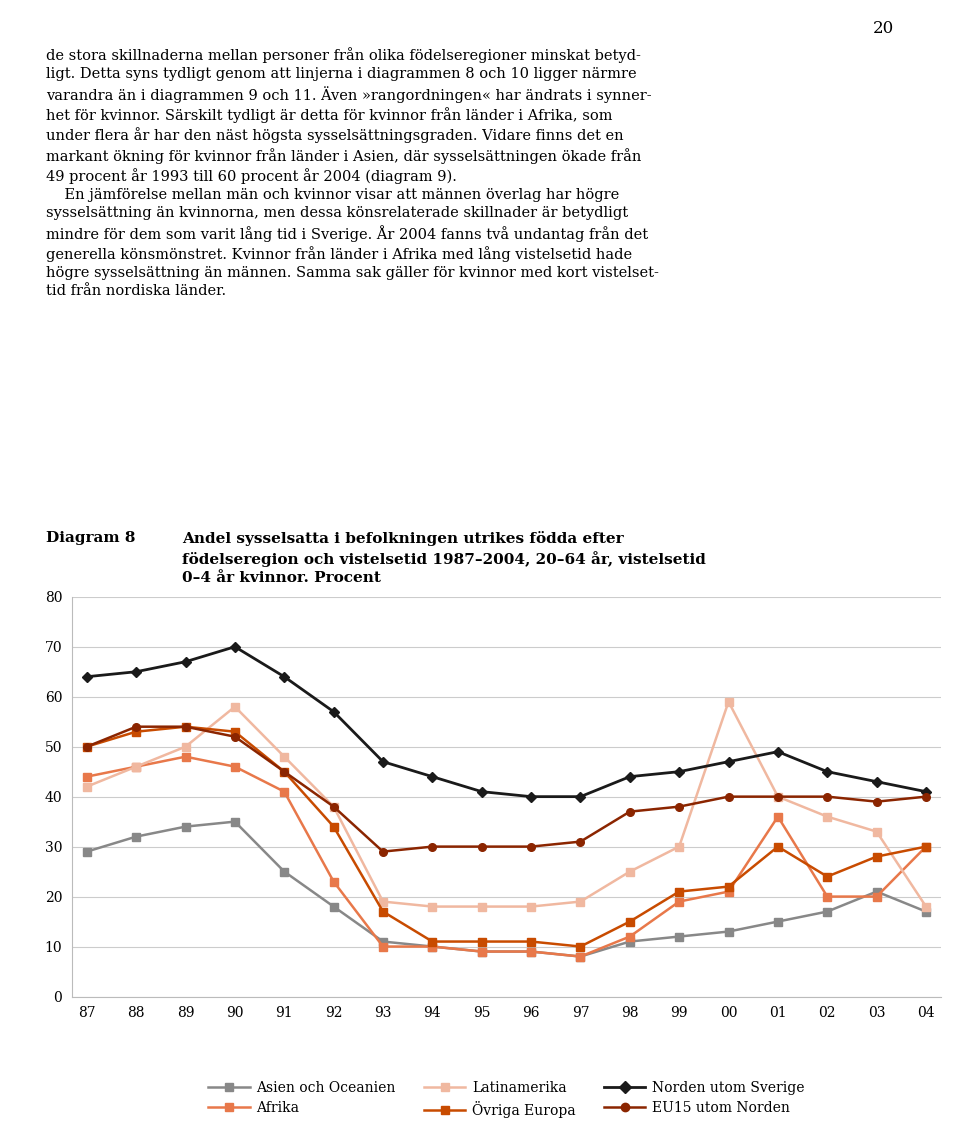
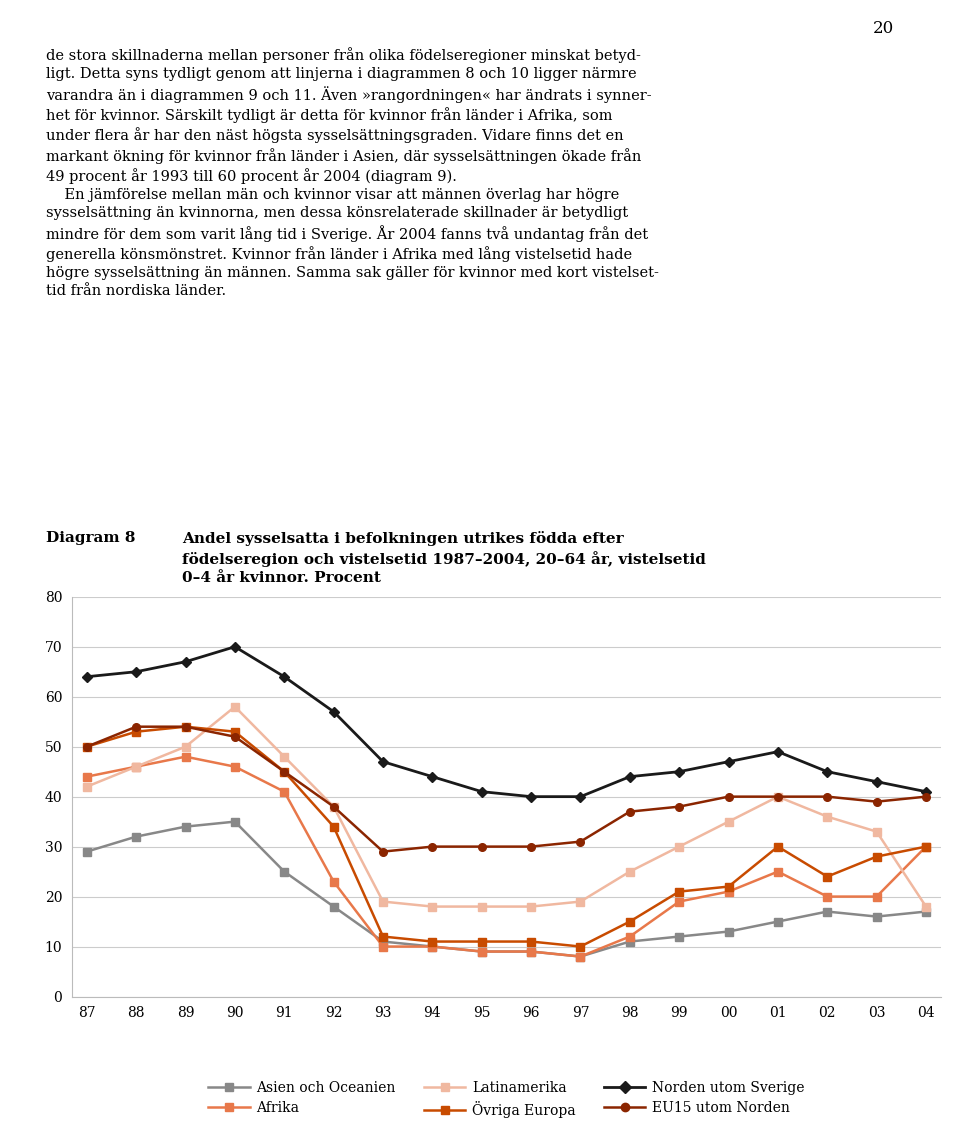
Övriga Europa/93: 17 -> 12
Latinamerika/00: 59 -> 35
Afrika/01: 36 -> 25
Asien och Oceanien/03: 21 -> 16
